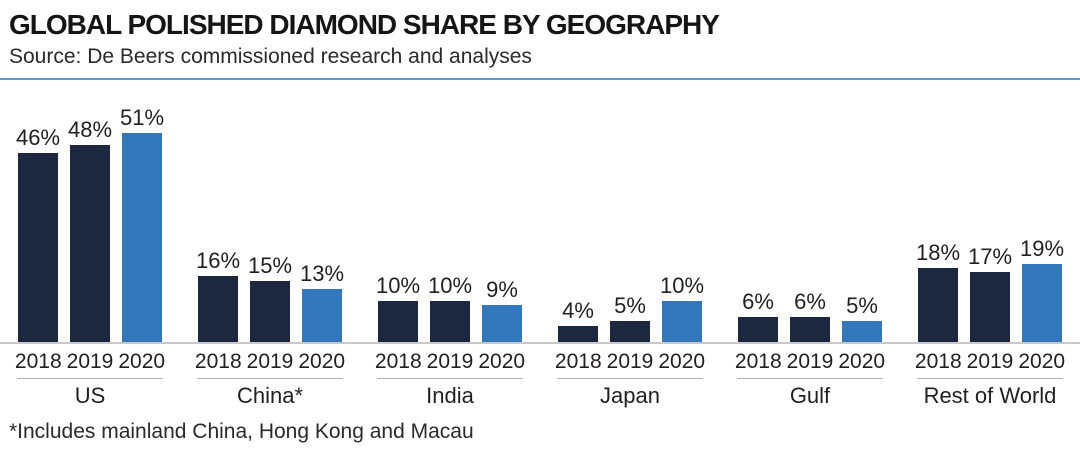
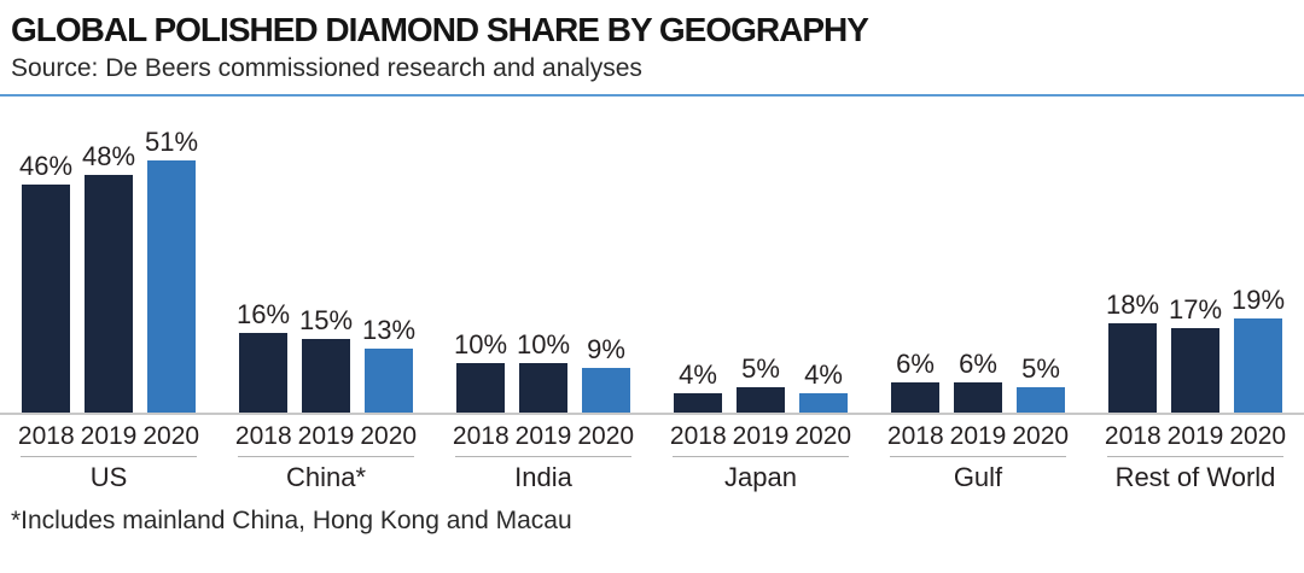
2020/Japan: 10% -> 4%
